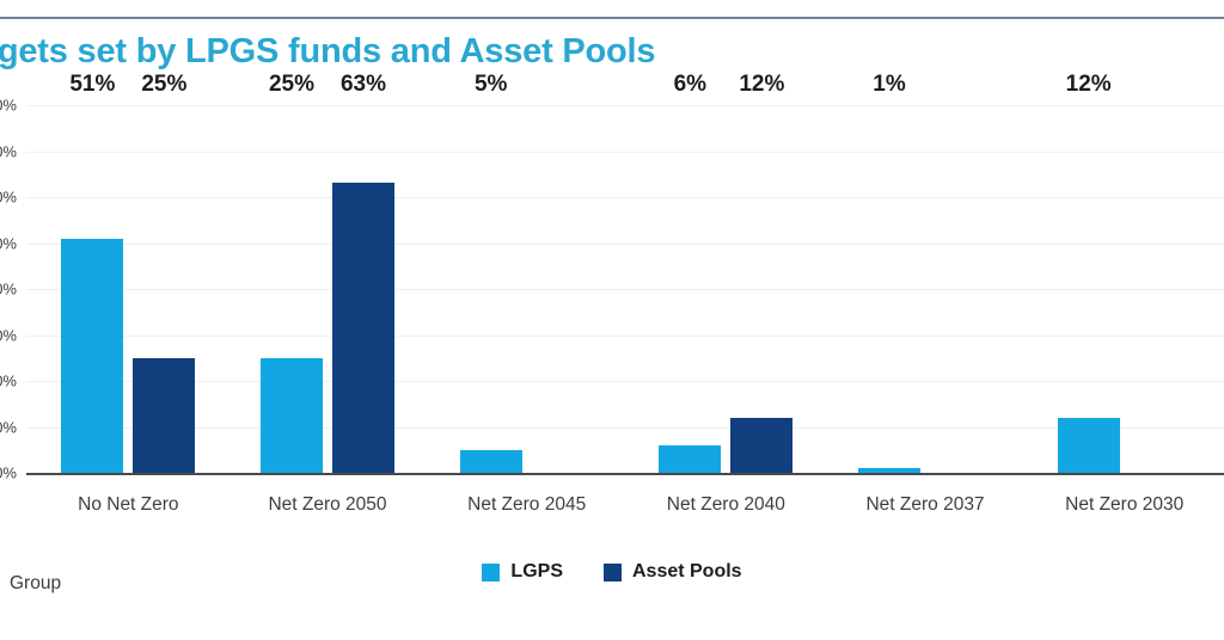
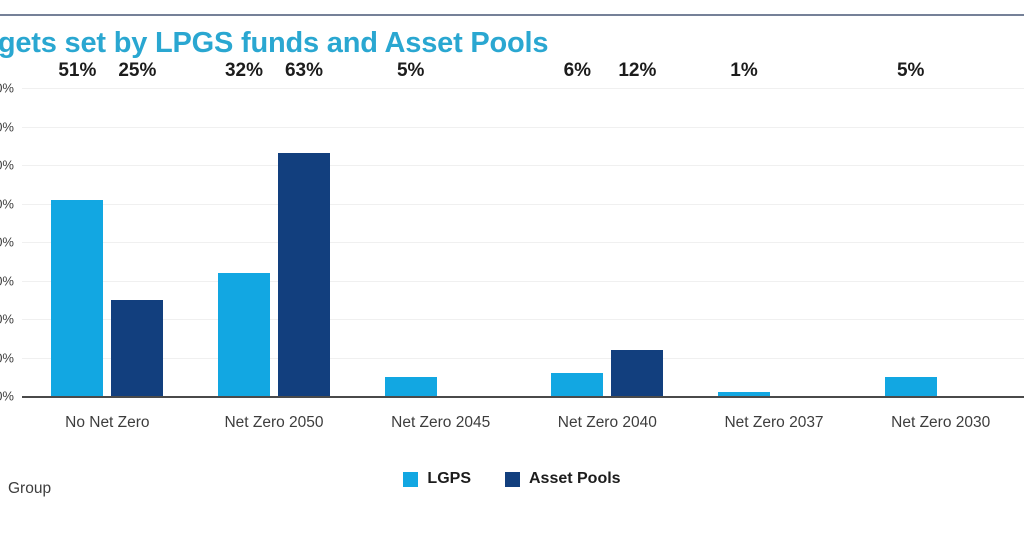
LGPS/Net Zero 2050: 25% -> 32%
LGPS/Net Zero 2030: 12% -> 5%
